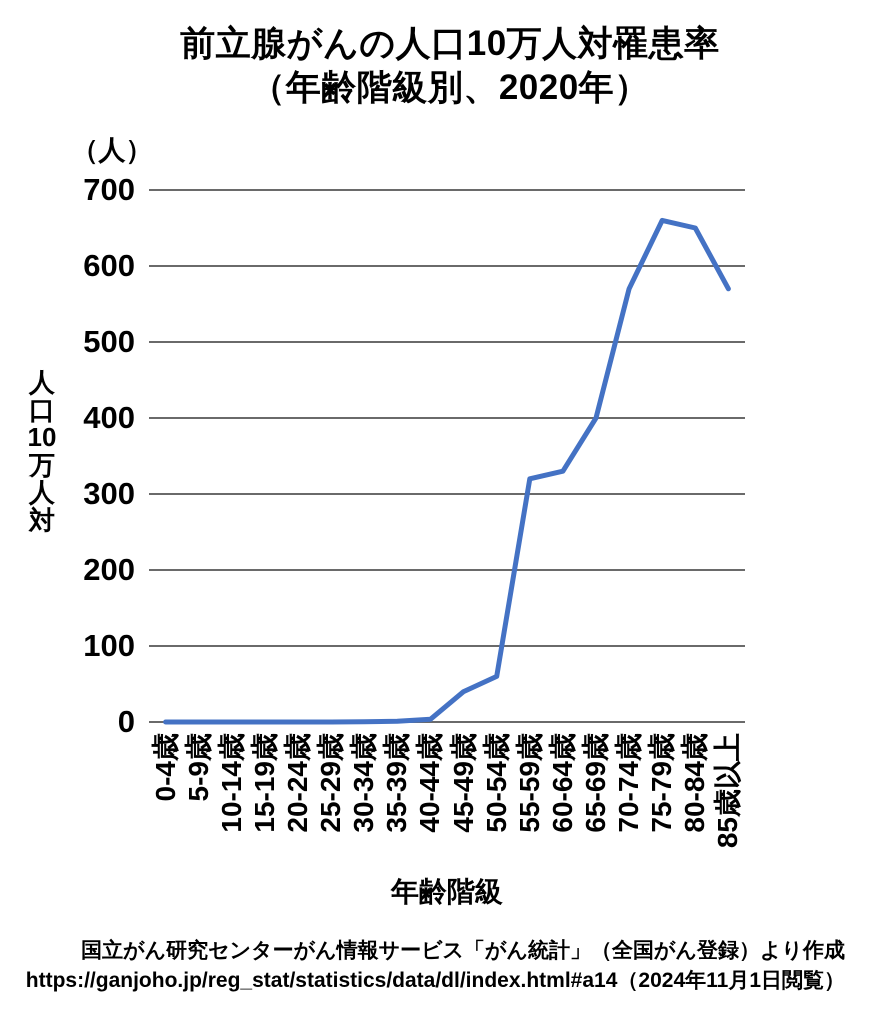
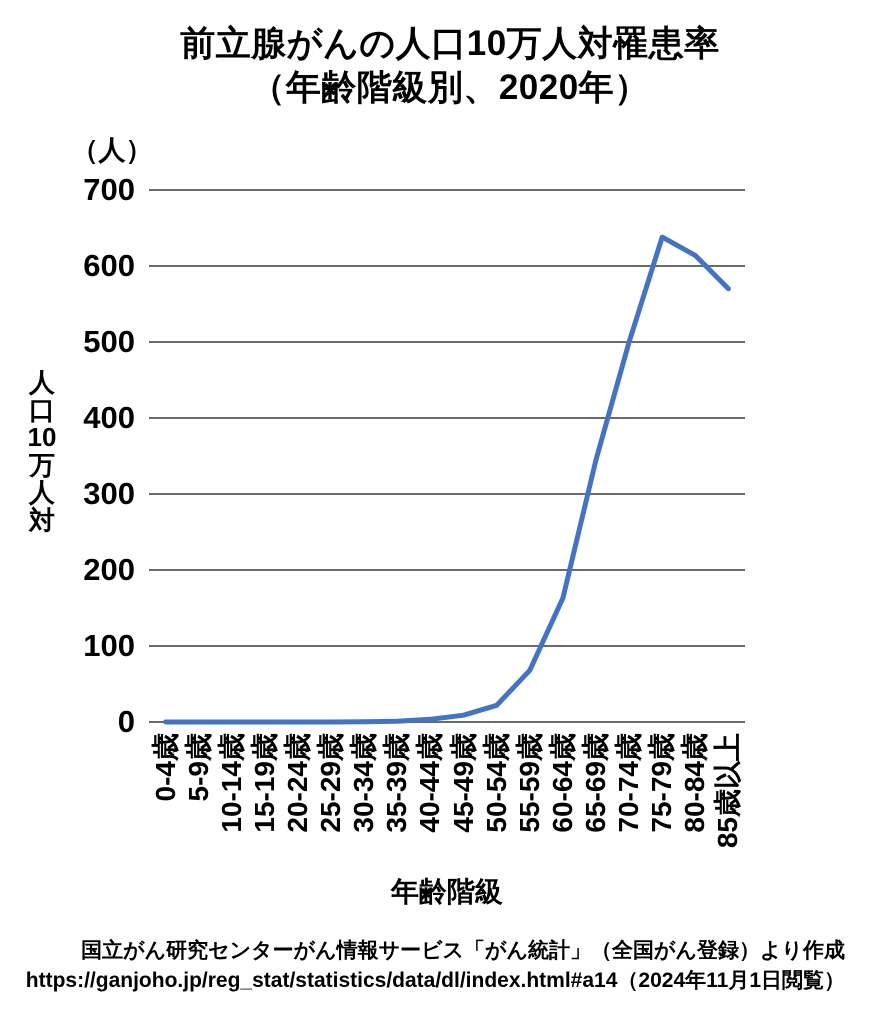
45-49歳: 40 -> 10
50-54歳: 60 -> 20
55-59歳: 320 -> 70
60-64歳: 330 -> 160
65-69歳: 400 -> 340
70-74歳: 570 -> 500
75-79歳: 660 -> 640
80-84歳: 650 -> 610
